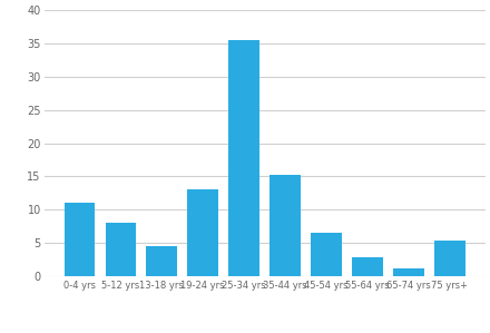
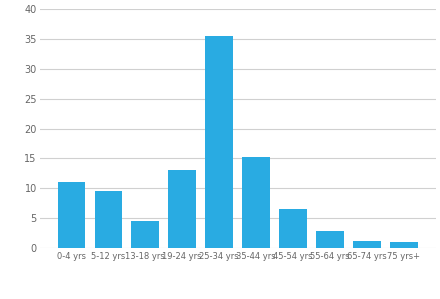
5-12 yrs: 8.0 -> 9.5
75 yrs+: 5.4 -> 1.0
